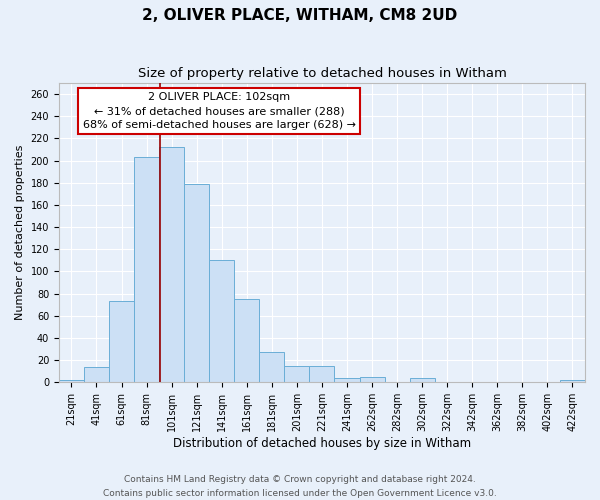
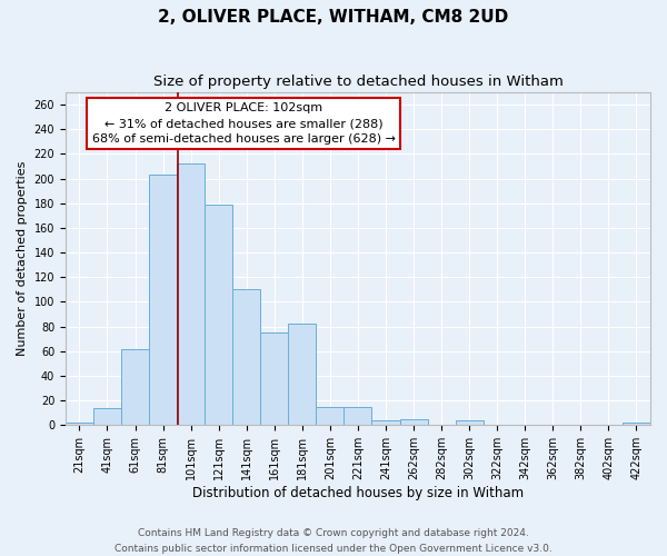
61sqm: 73 -> 62
181sqm: 27 -> 82
